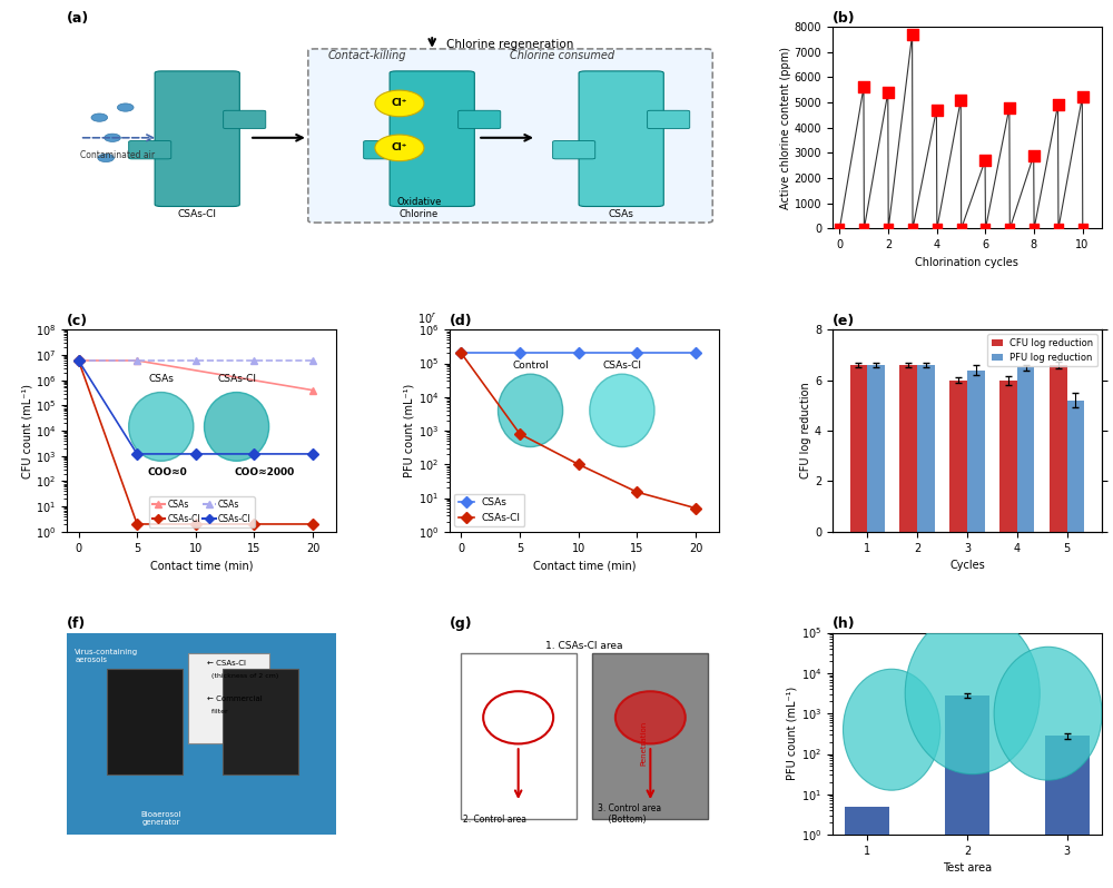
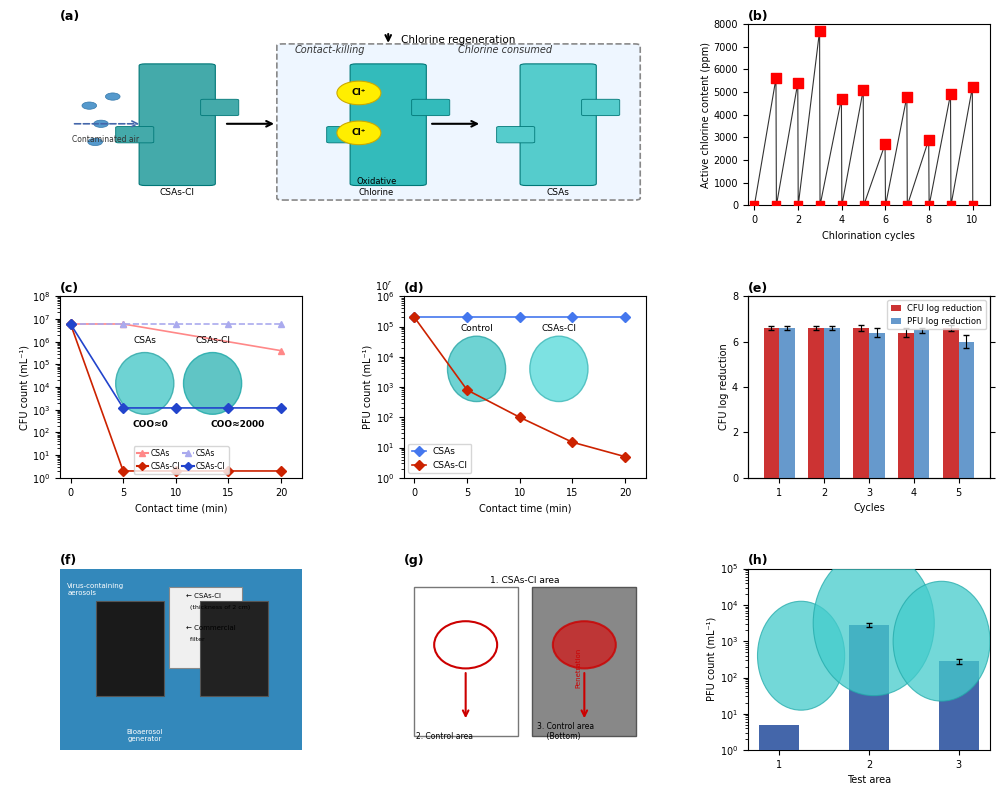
(e)/CFU log reduction/3: 6.0 -> 6.6
(e)/CFU log reduction/4: 6.0 -> 6.4
(e)/PFU log reduction/5: 5.2 -> 6.0
